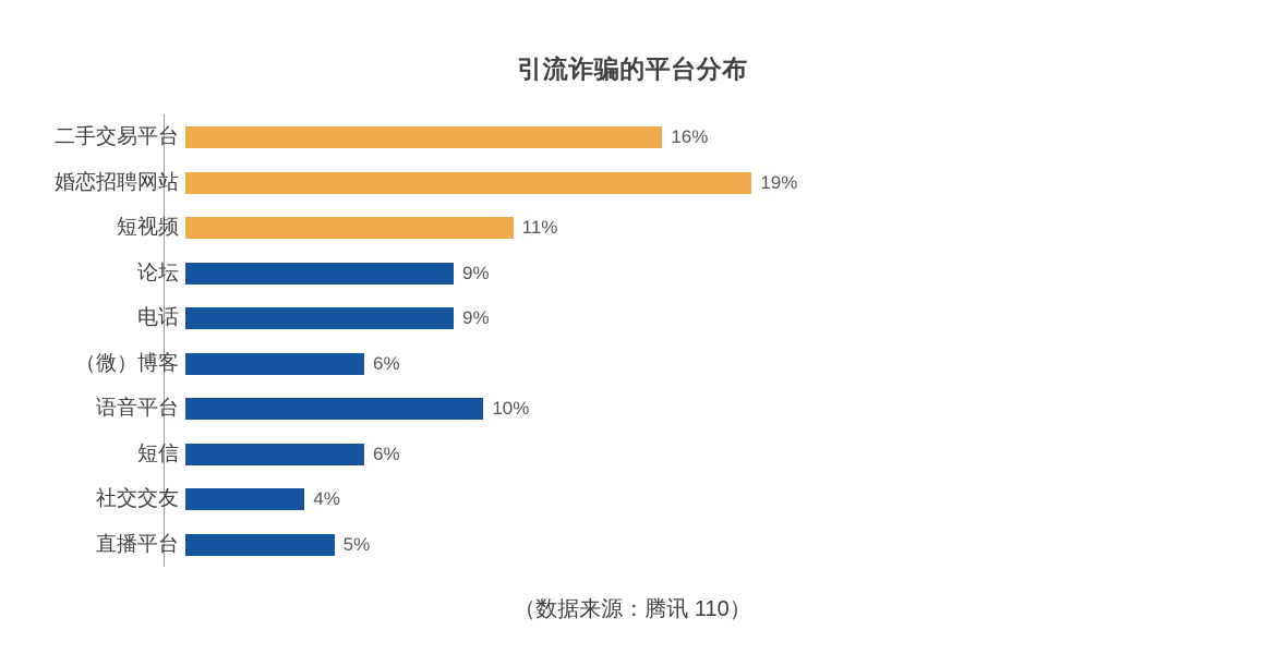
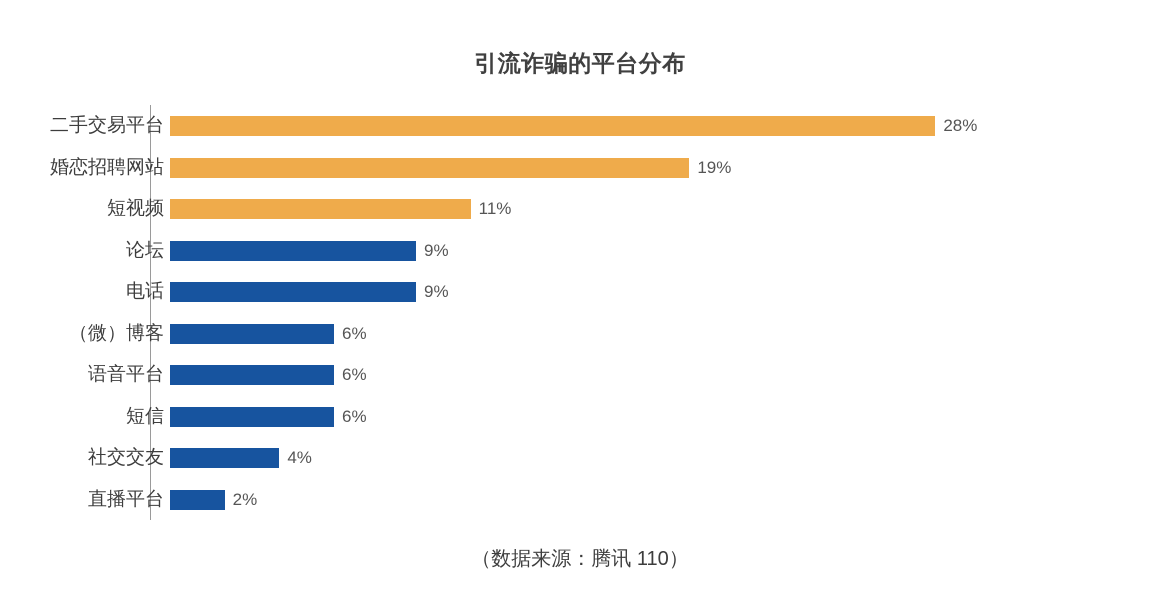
二手交易平台: 16% -> 28%
语音平台: 10% -> 6%
直播平台: 5% -> 2%
